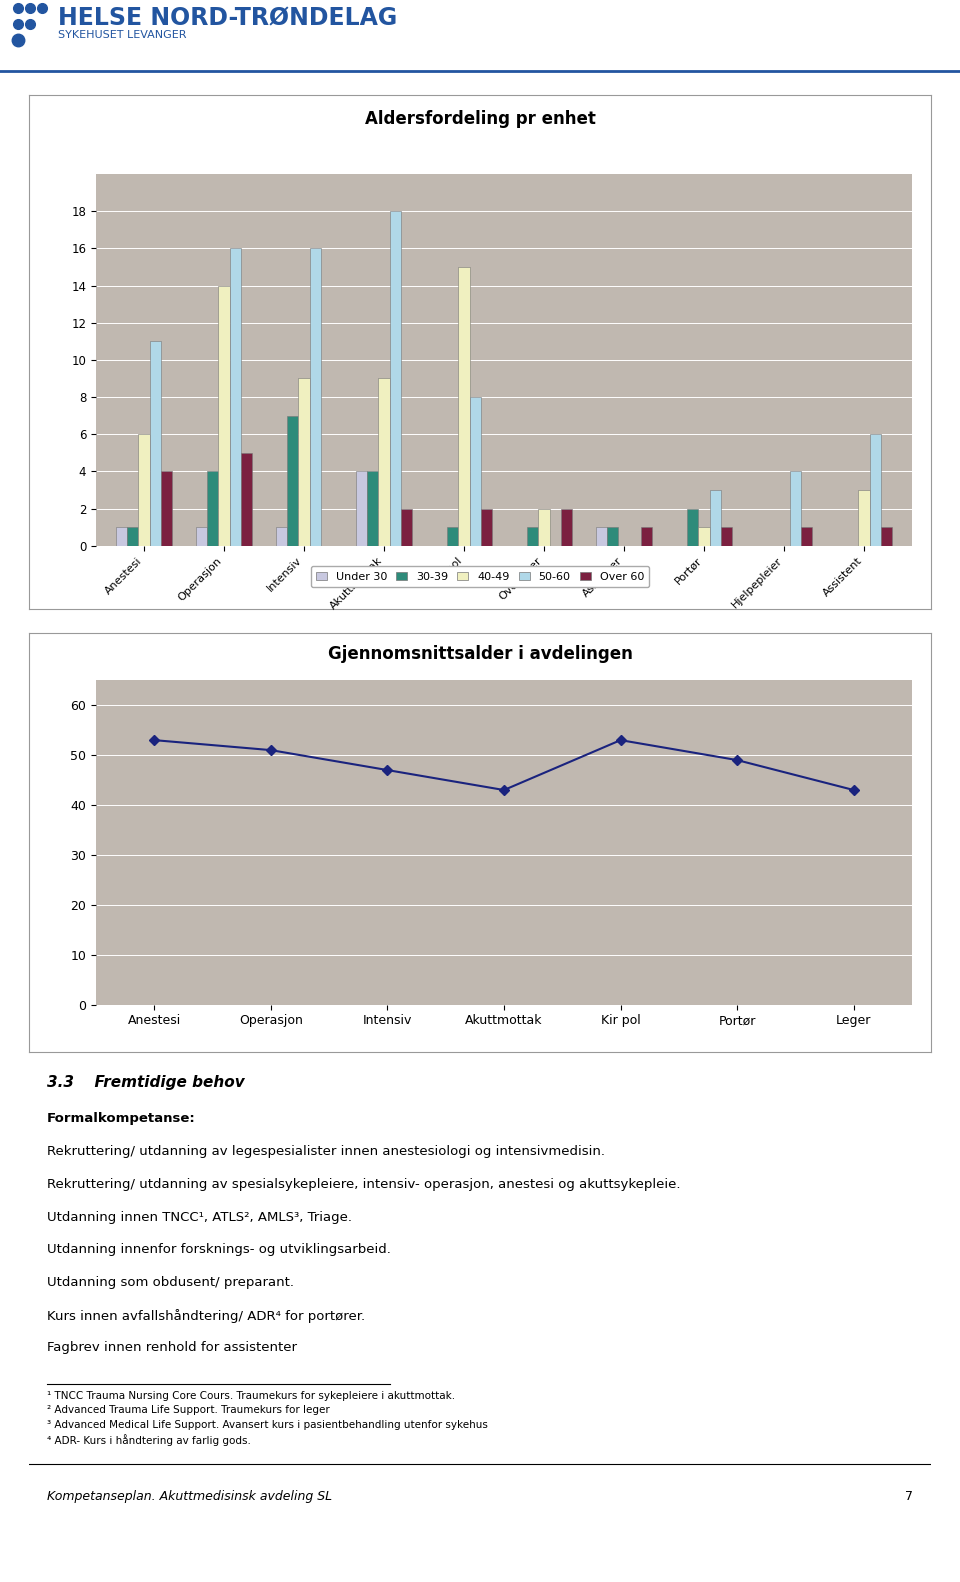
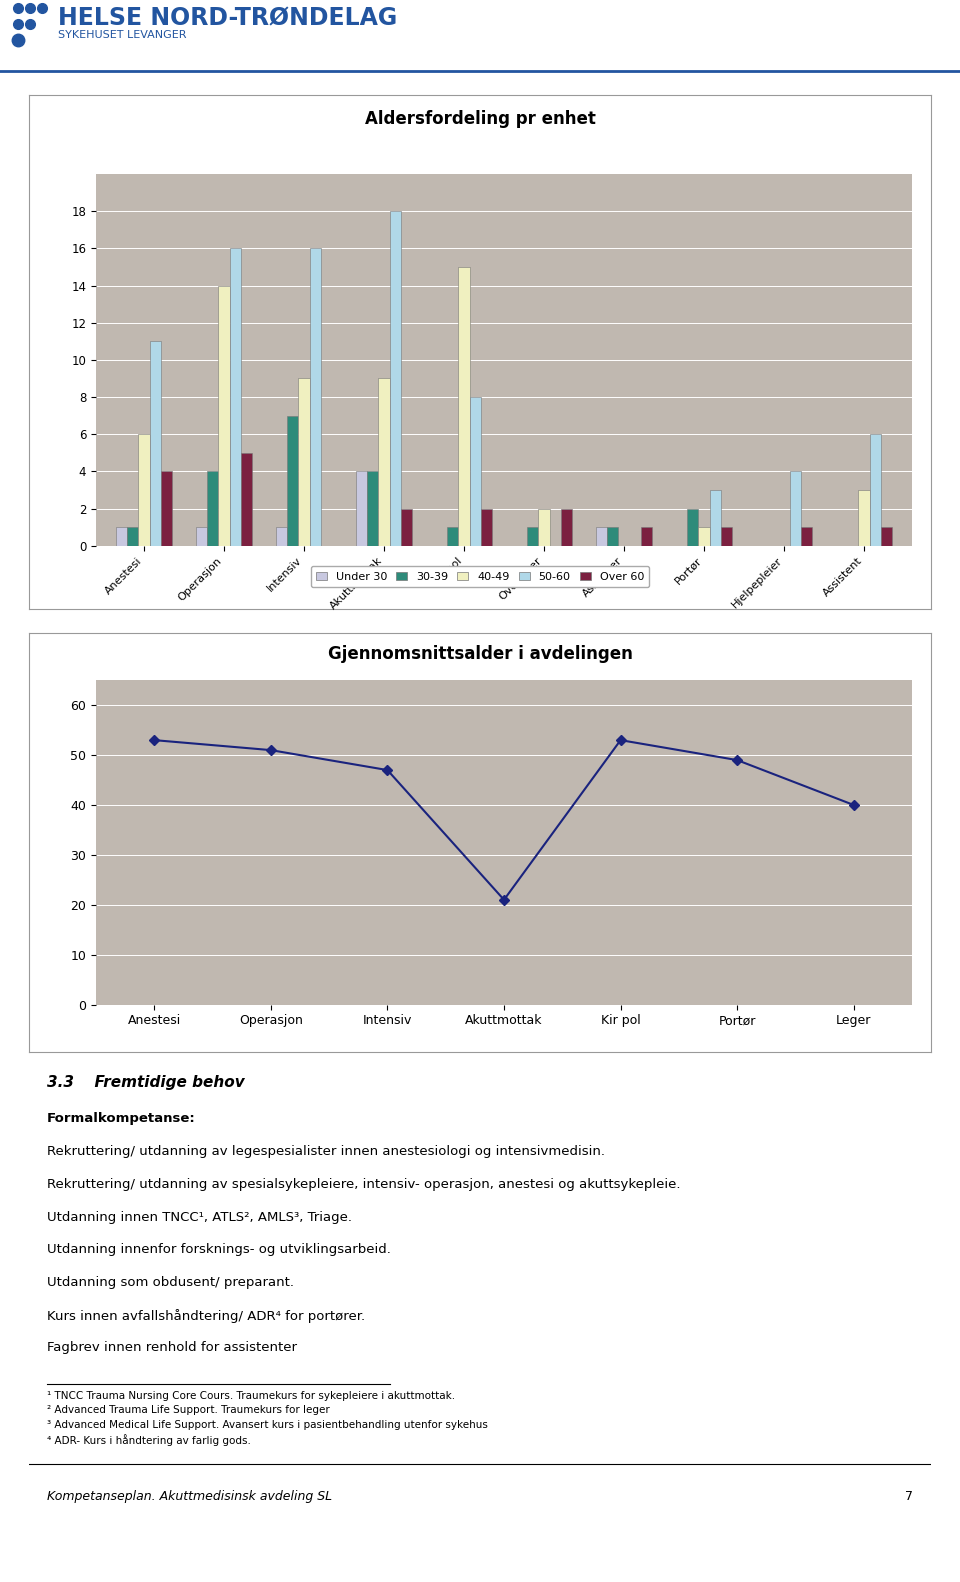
Akuttmottak: 43 -> 21
Leger: 43 -> 40
